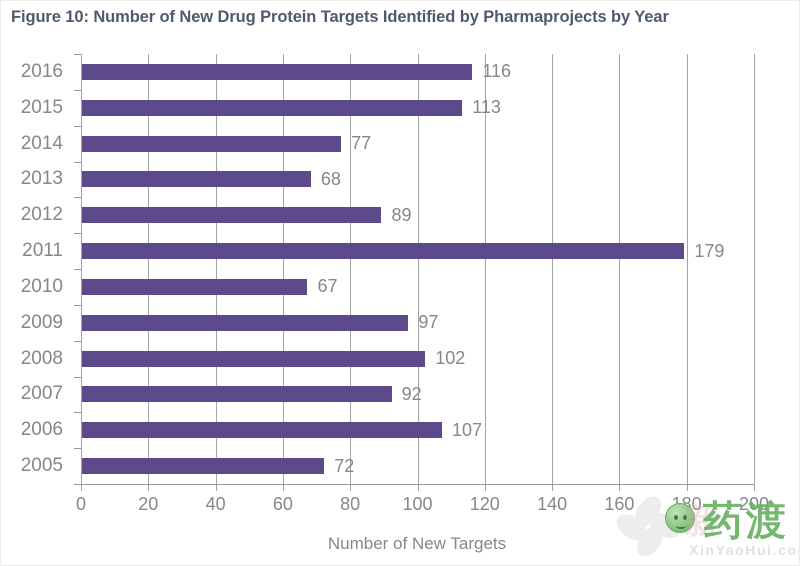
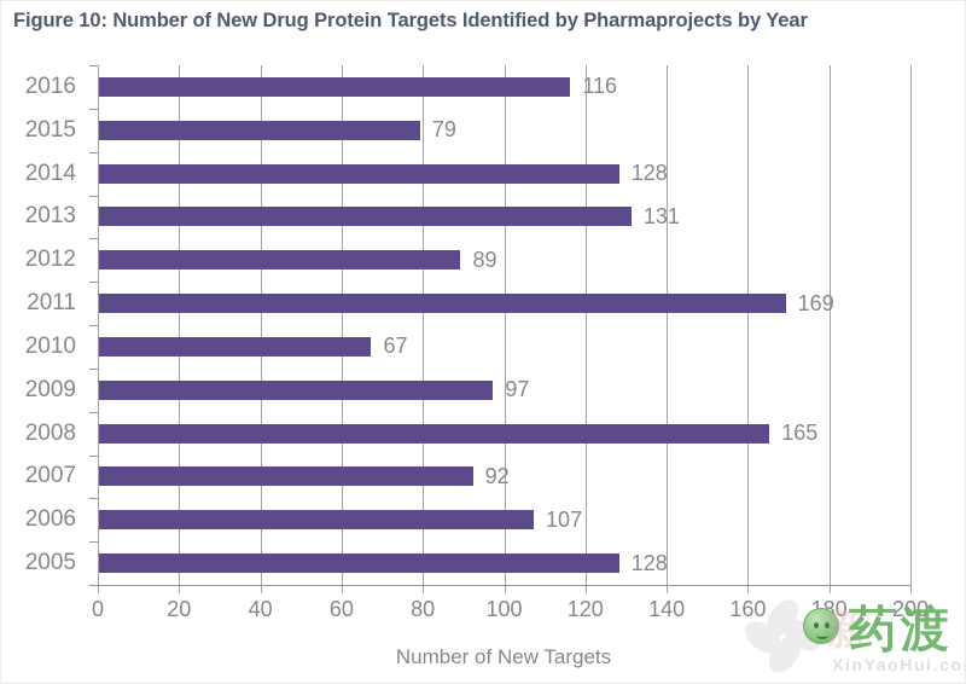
2015: 113 -> 79
2014: 77 -> 128
2013: 68 -> 131
2011: 179 -> 169
2008: 102 -> 165
2005: 72 -> 128
